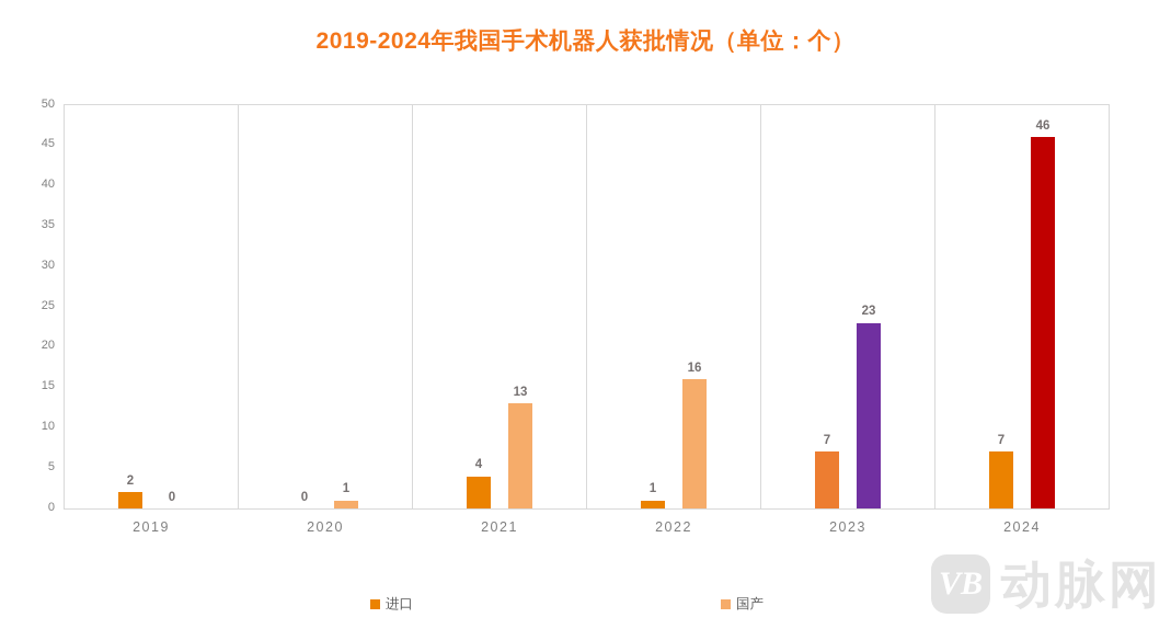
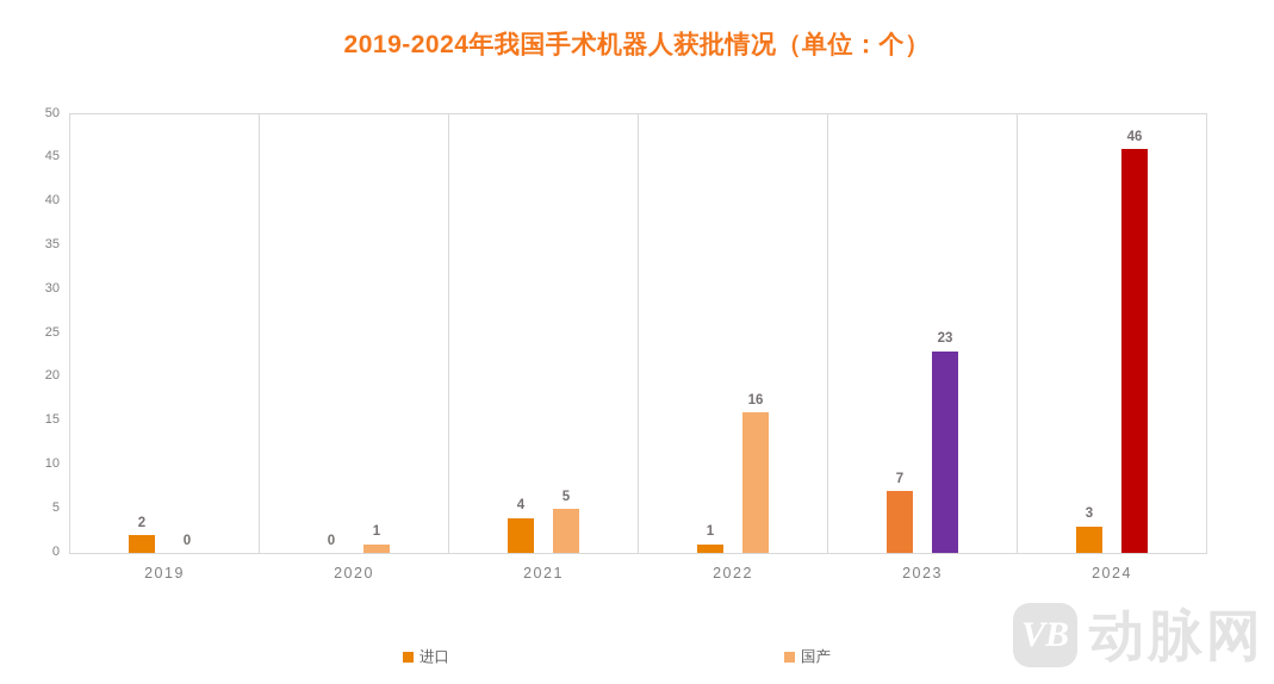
国产/2021: 13 -> 5
进口/2024: 7 -> 3
